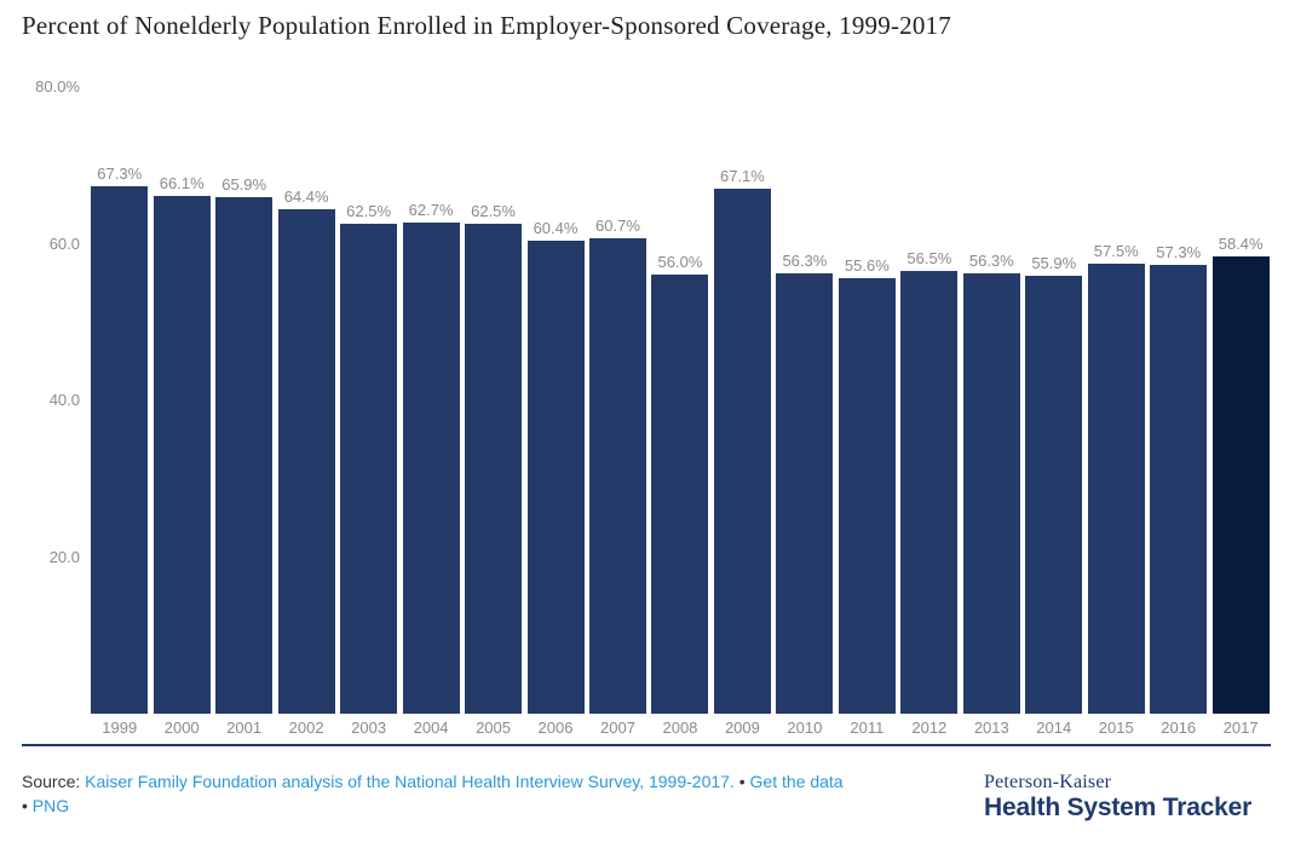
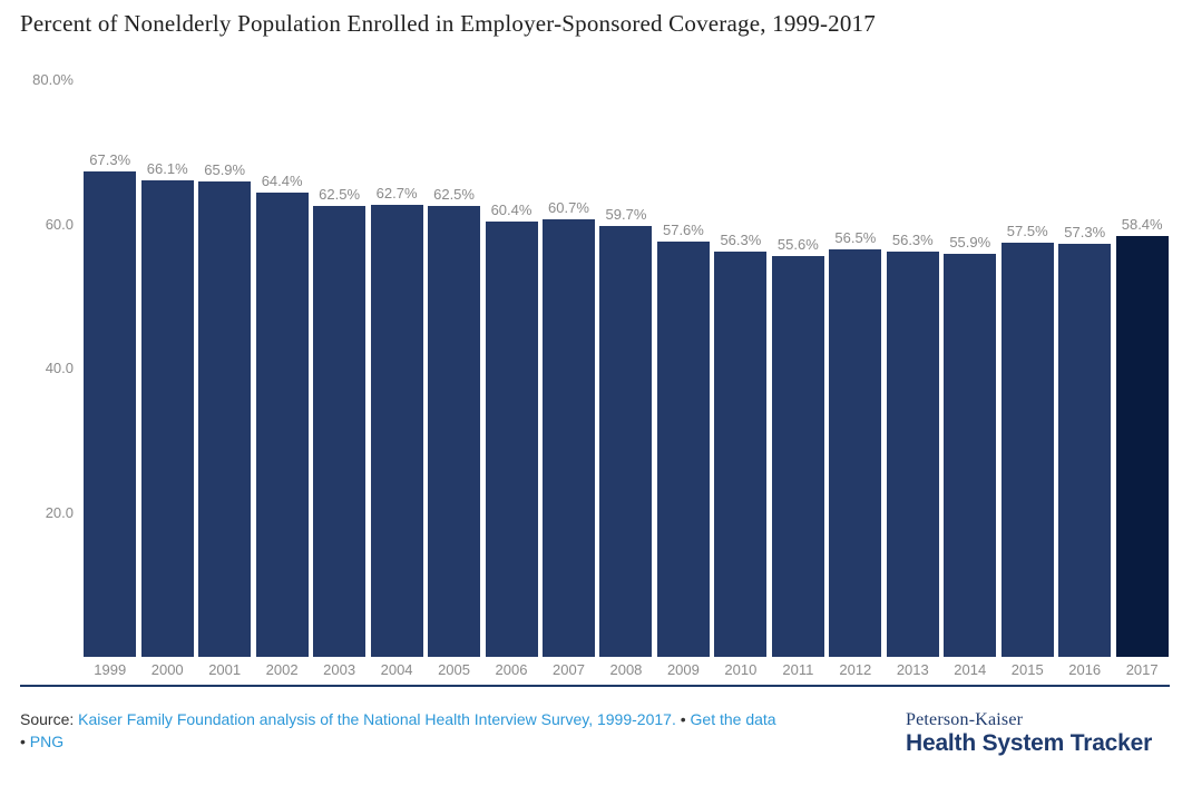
2008: 56.0% -> 59.7%
2009: 67.1% -> 57.6%
